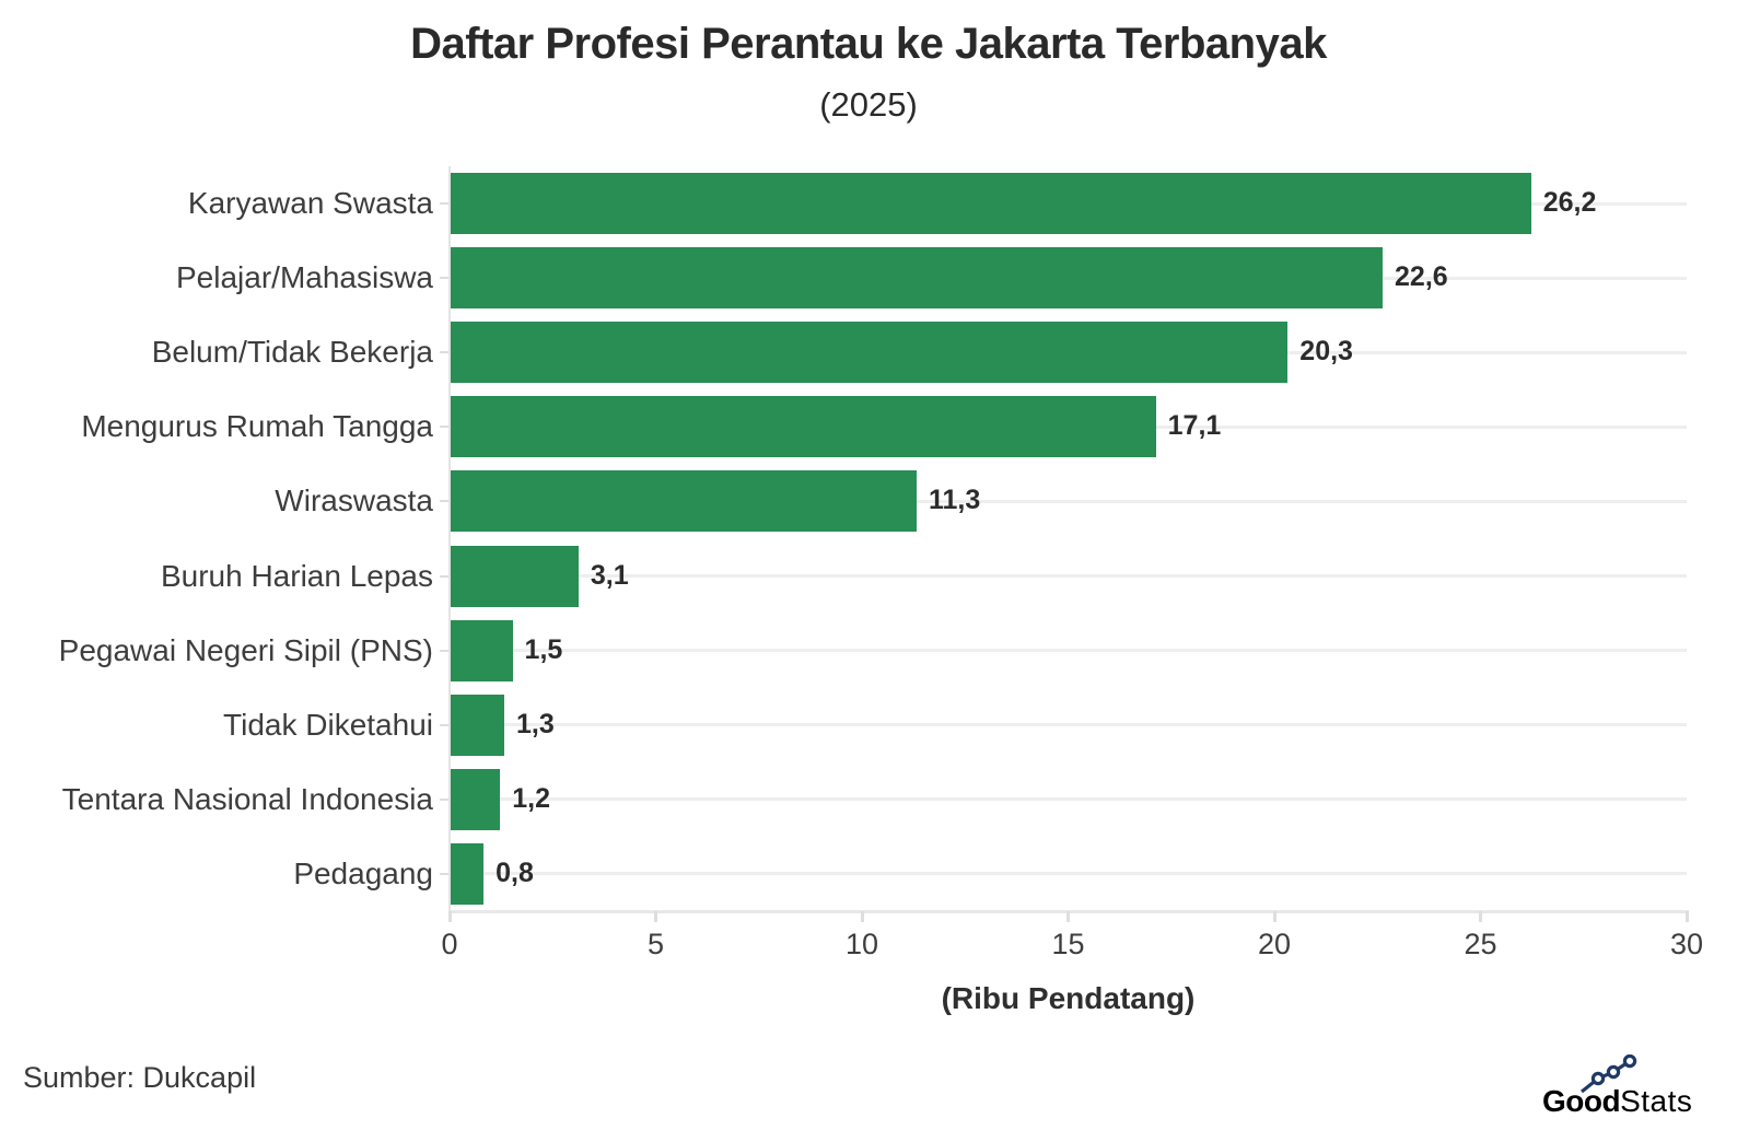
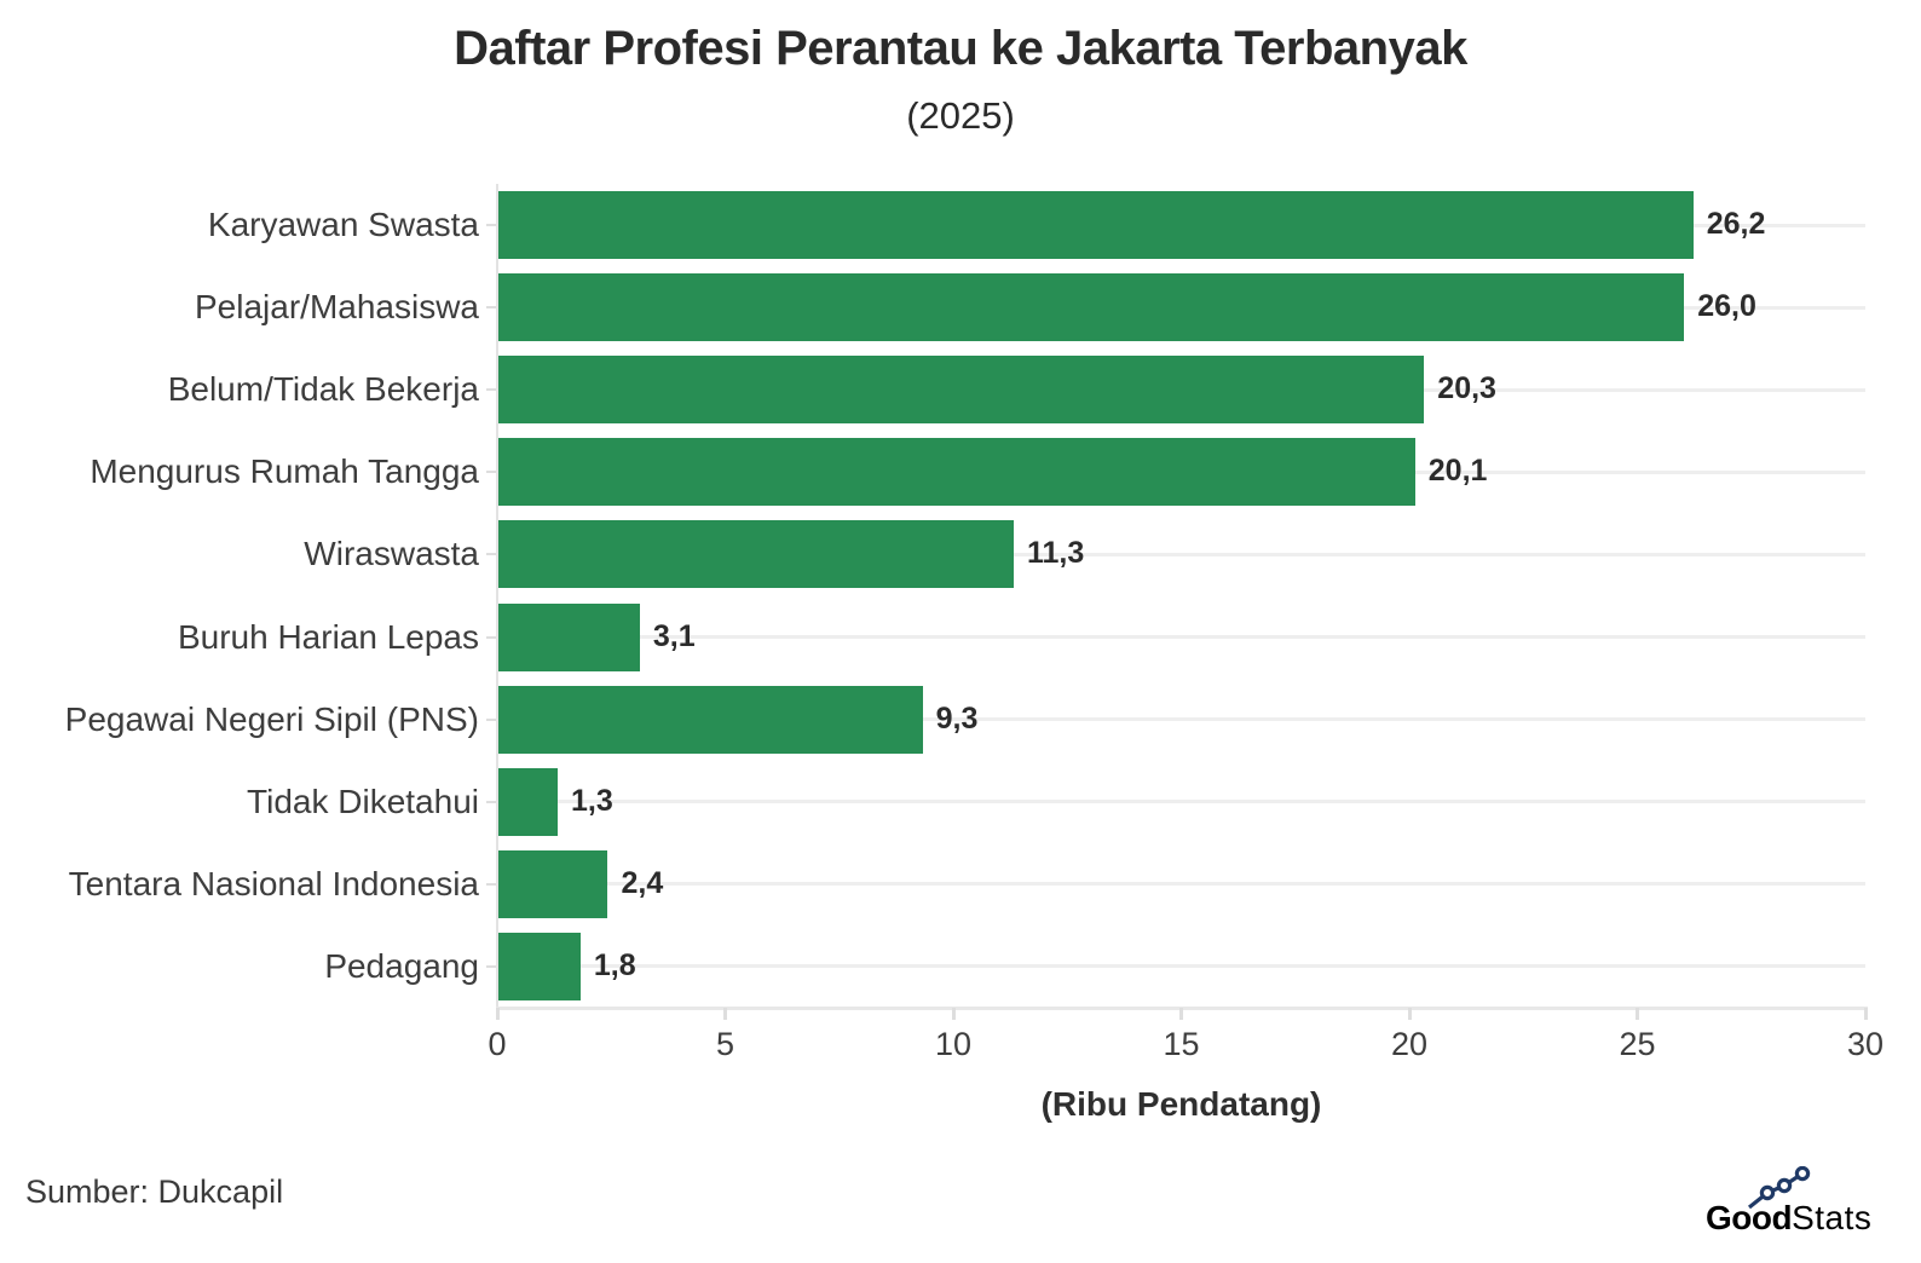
Pelajar/Mahasiswa: 22,6 -> 26,0
Mengurus Rumah Tangga: 17,1 -> 20,1
Pegawai Negeri Sipil (PNS): 1,5 -> 9,3
Tentara Nasional Indonesia: 1,2 -> 2,4
Pedagang: 0,8 -> 1,8
